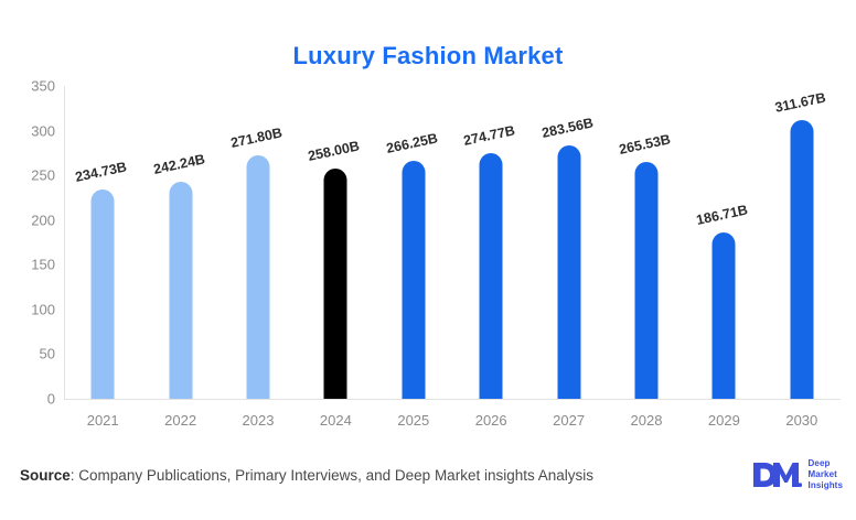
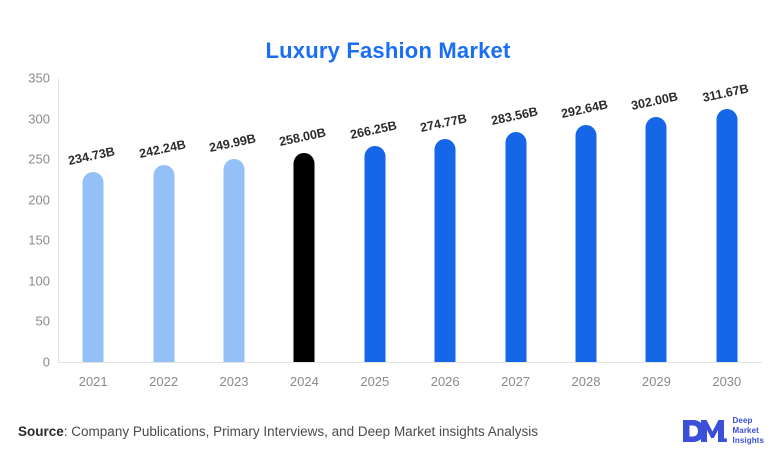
2023: 271.80B -> 249.99B
2028: 265.53B -> 292.64B
2029: 186.71B -> 302.00B
